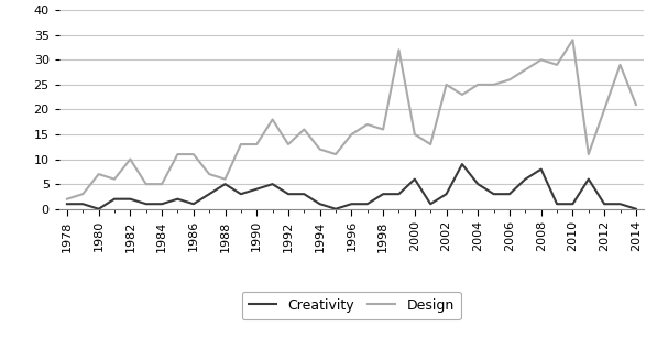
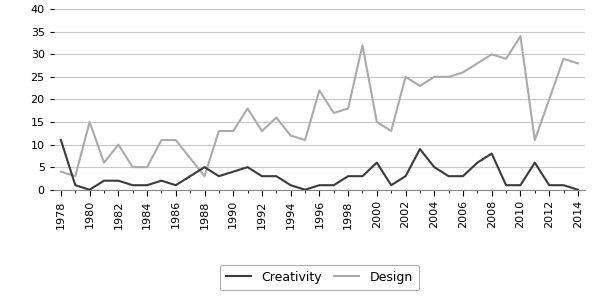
Creativity/1978: 1 -> 11
Design/1978: 2 -> 4
Design/1980: 7 -> 15
Design/1988: 6 -> 3
Design/1996: 15 -> 22
Design/1998: 16 -> 18
Design/2014: 21 -> 28
